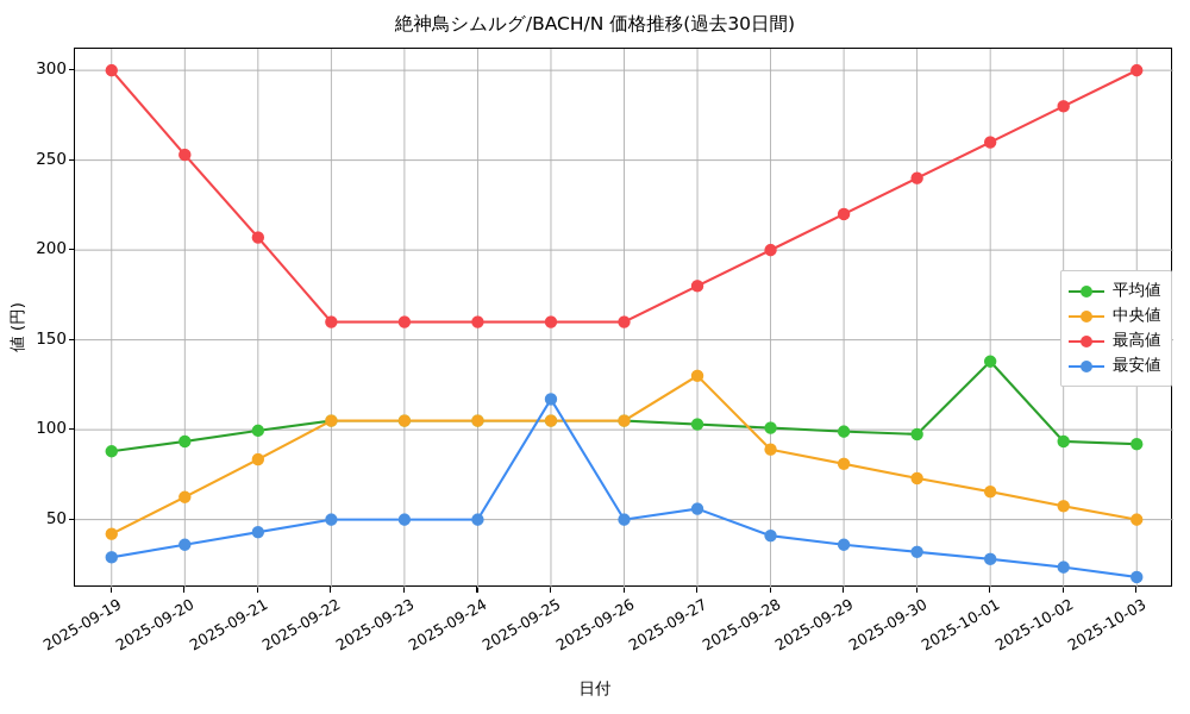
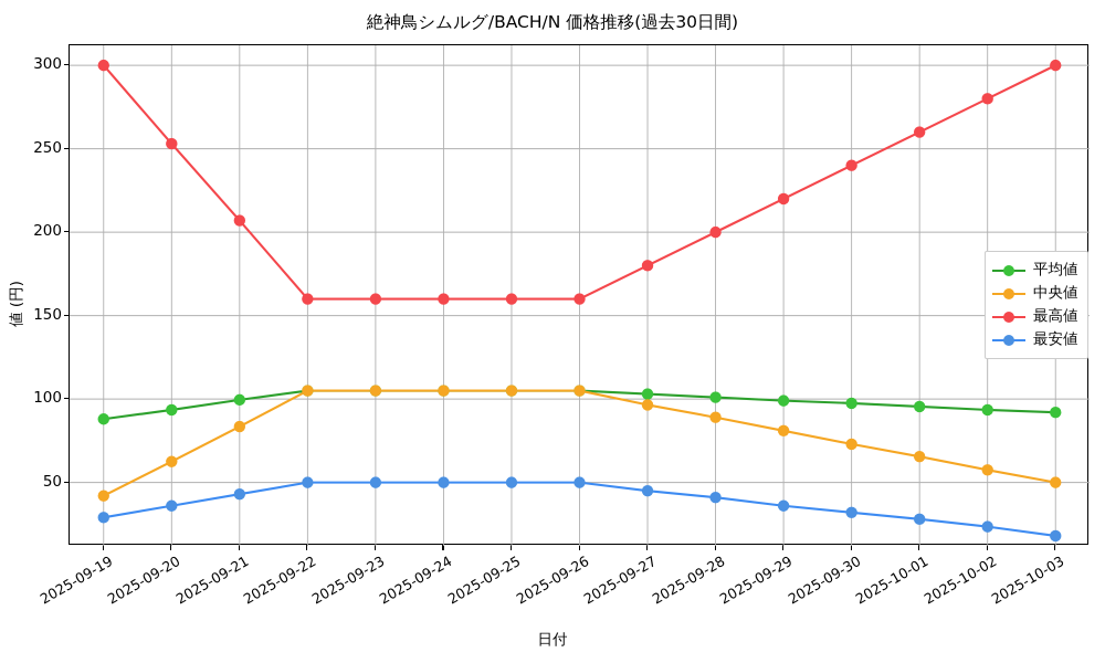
最安値/2025-09-25: 117 -> 50
中央値/2025-09-27: 130 -> 96
最安値/2025-09-27: 56 -> 45
平均値/2025-10-01: 138 -> 96
